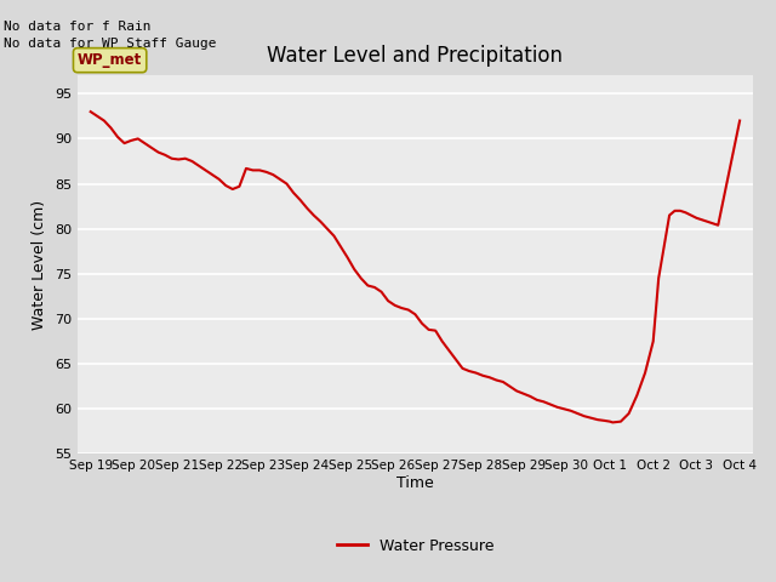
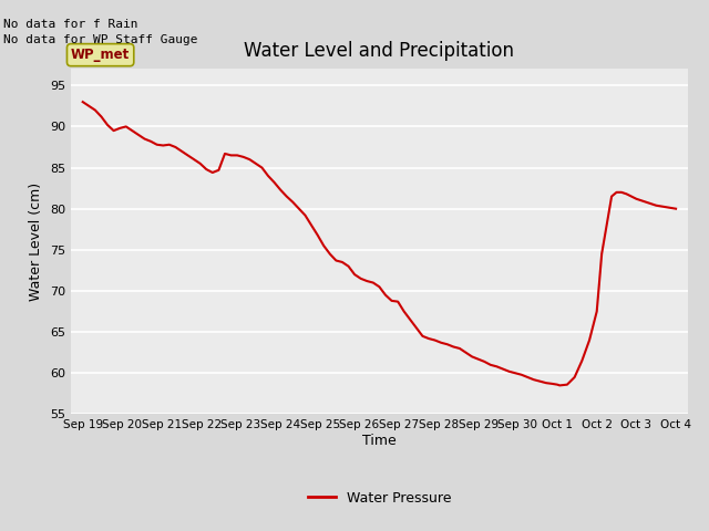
Oct 4: 92.0 -> 80.0
